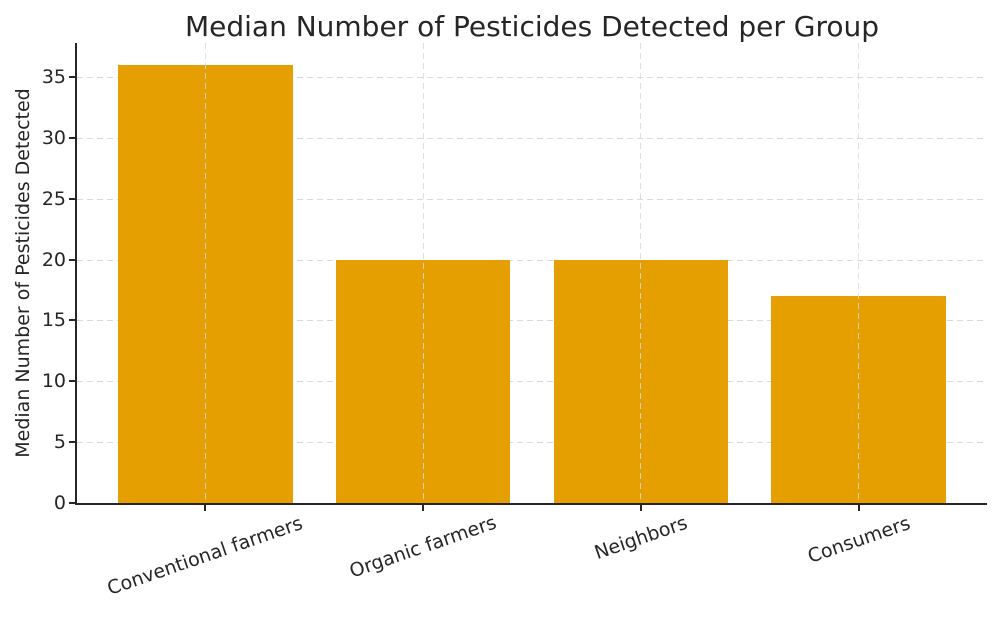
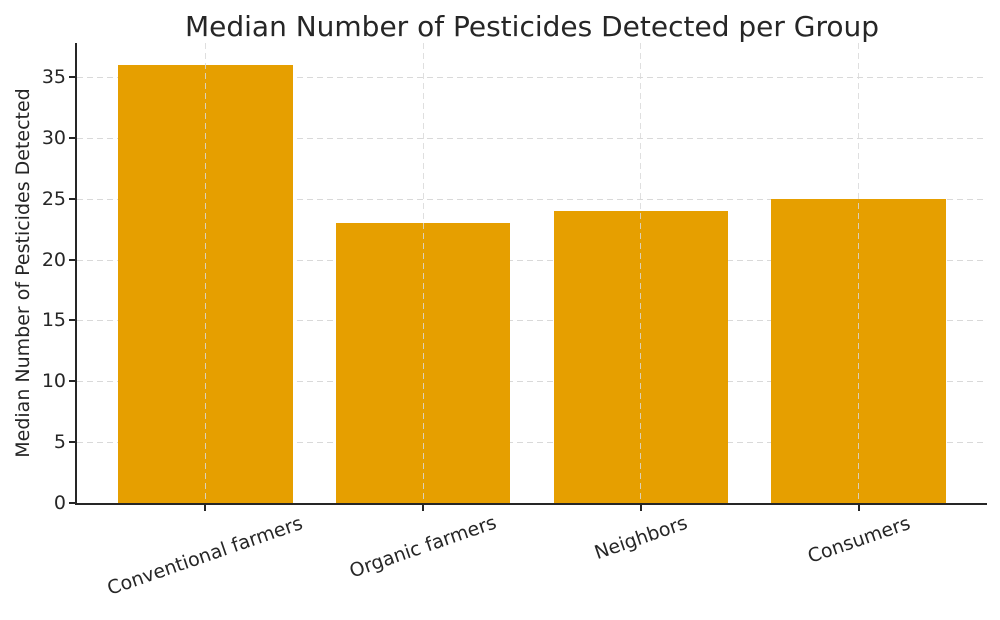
Organic farmers: 20 -> 23
Neighbors: 20 -> 24
Consumers: 17 -> 25
